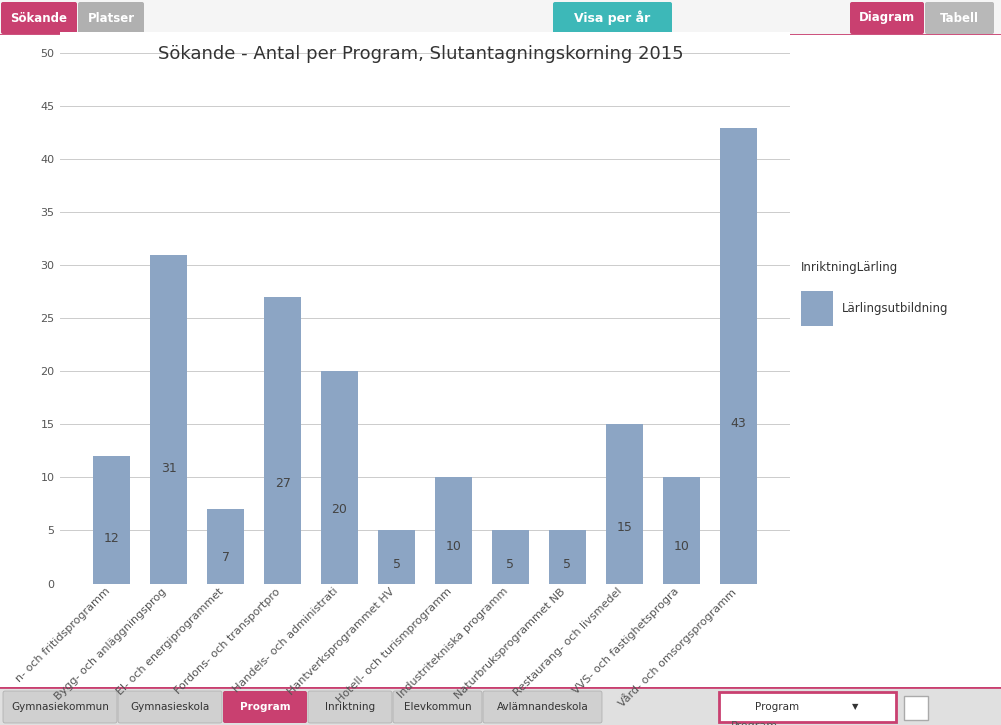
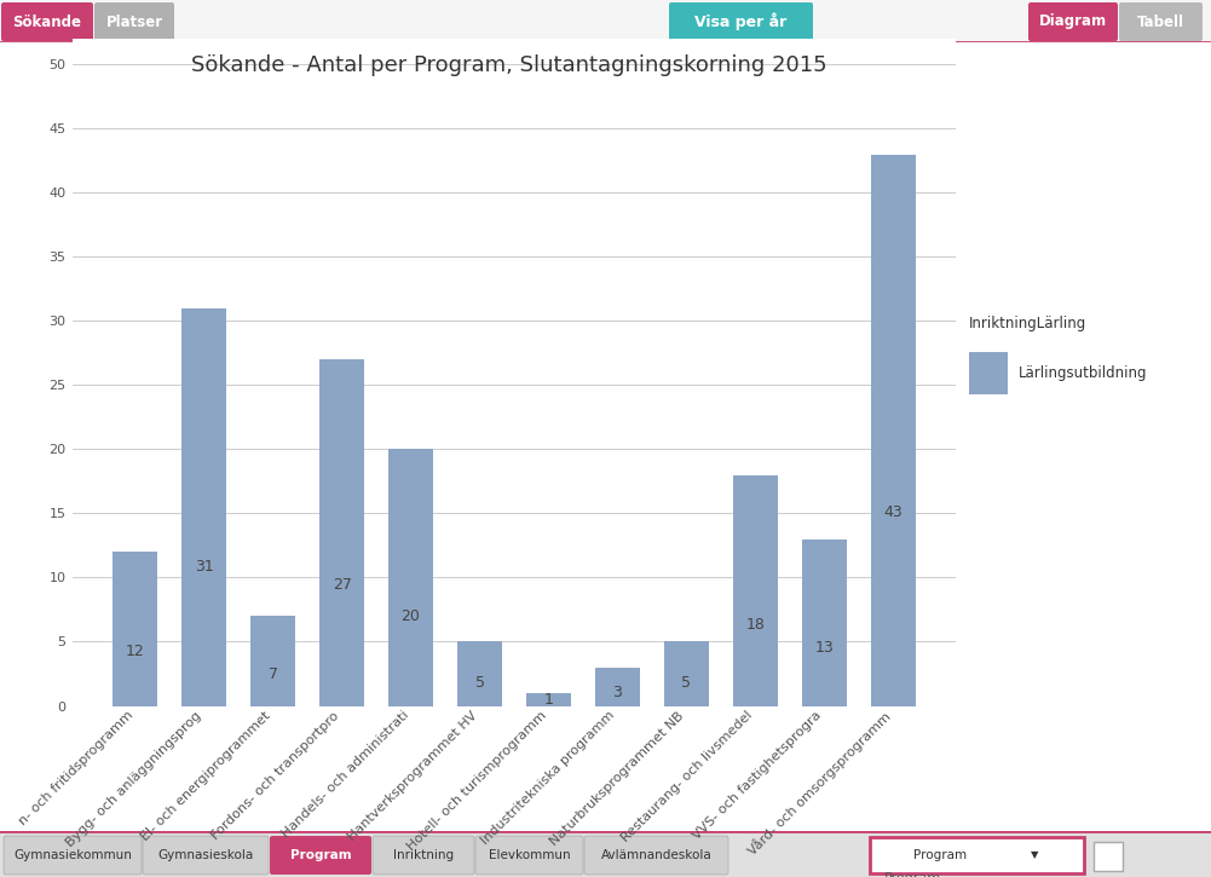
Hotell- och turismprogramm: 10 -> 1
Industritekniska programm: 5 -> 3
Restaurang- och livsmedel: 15 -> 18
VVS- och fastighetsprogra: 10 -> 13
